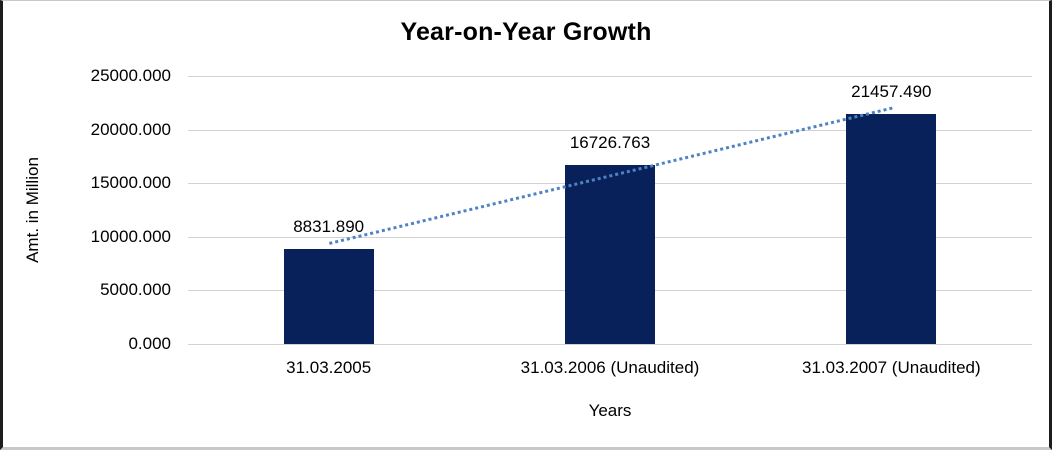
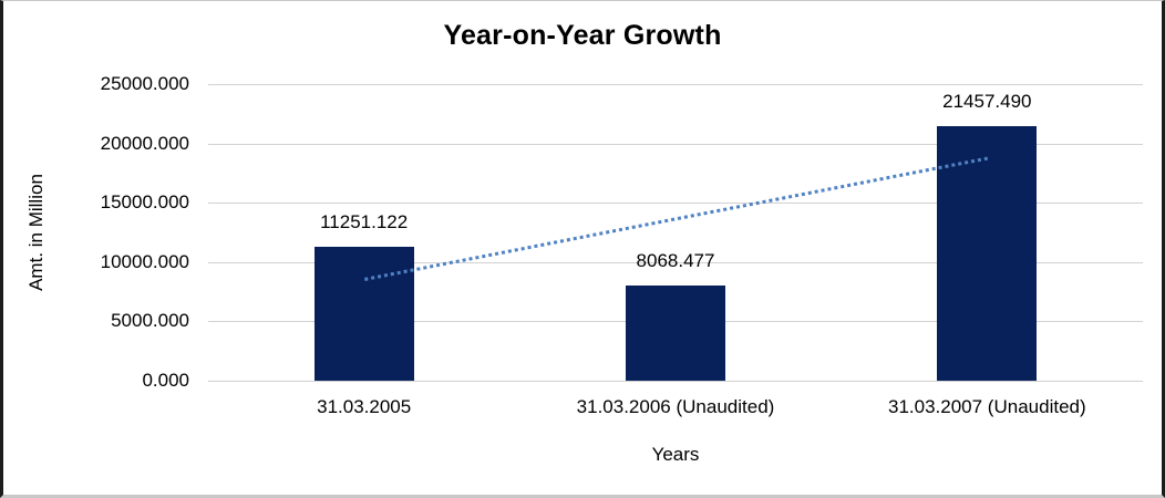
31.03.2005: 8831.890 -> 11251.122
31.03.2006 (Unaudited): 16726.763 -> 8068.477
